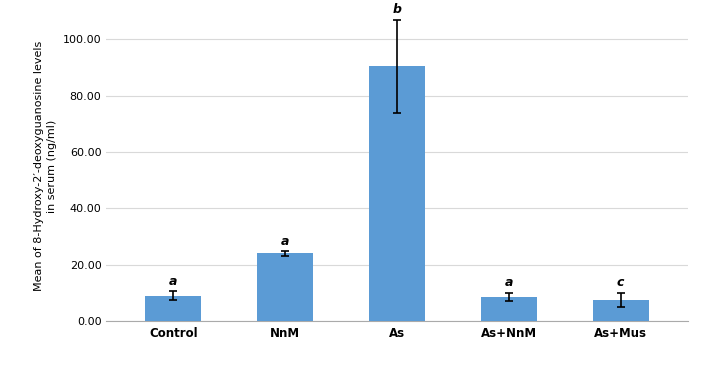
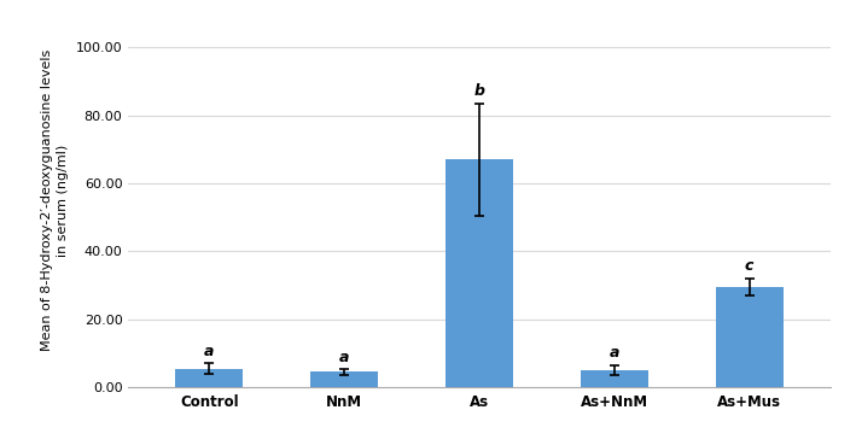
Control: 9.0 -> 5.5
NnM: 24.0 -> 4.5
As: 90.5 -> 67.0
As+NnM: 8.5 -> 5.0
As+Mus: 7.5 -> 29.5
